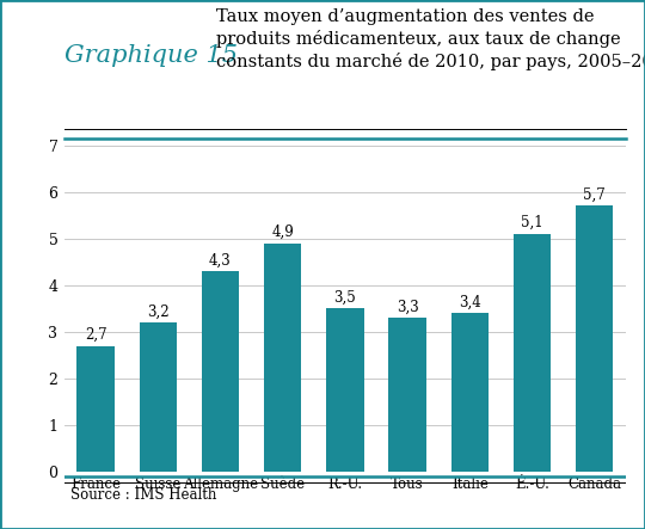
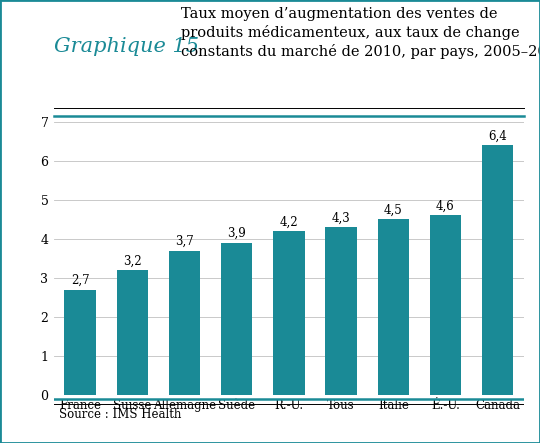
Allemagne: 4,3 -> 3,7
Suède: 4,9 -> 3,9
R.-U.: 3,5 -> 4,2
Tous: 3,3 -> 4,3
Italie: 3,4 -> 4,5
É.-U.: 5,1 -> 4,6
Canada: 5,7 -> 6,4
